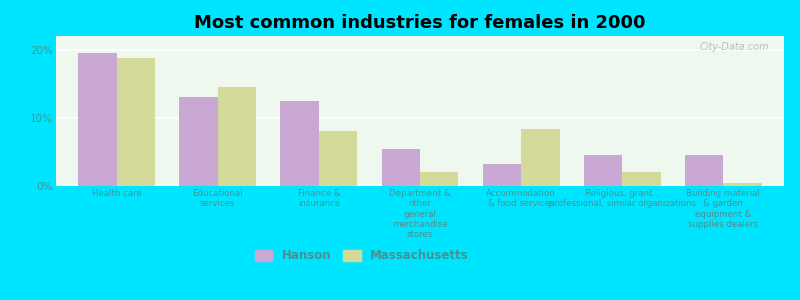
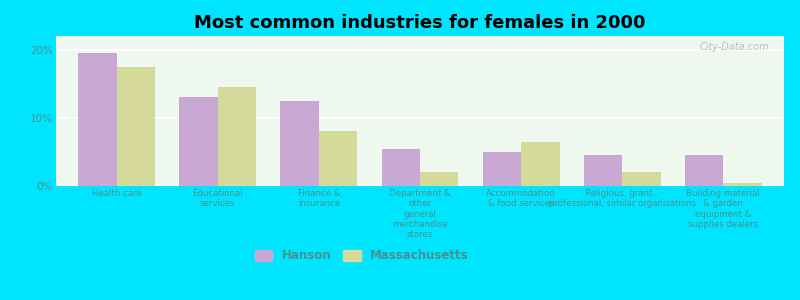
Massachusetts/Health care: 18.8% -> 17.5%
Hanson/Accommodation & food services: 3.2% -> 5.0%
Massachusetts/Accommodation & food services: 8.4% -> 6.5%
